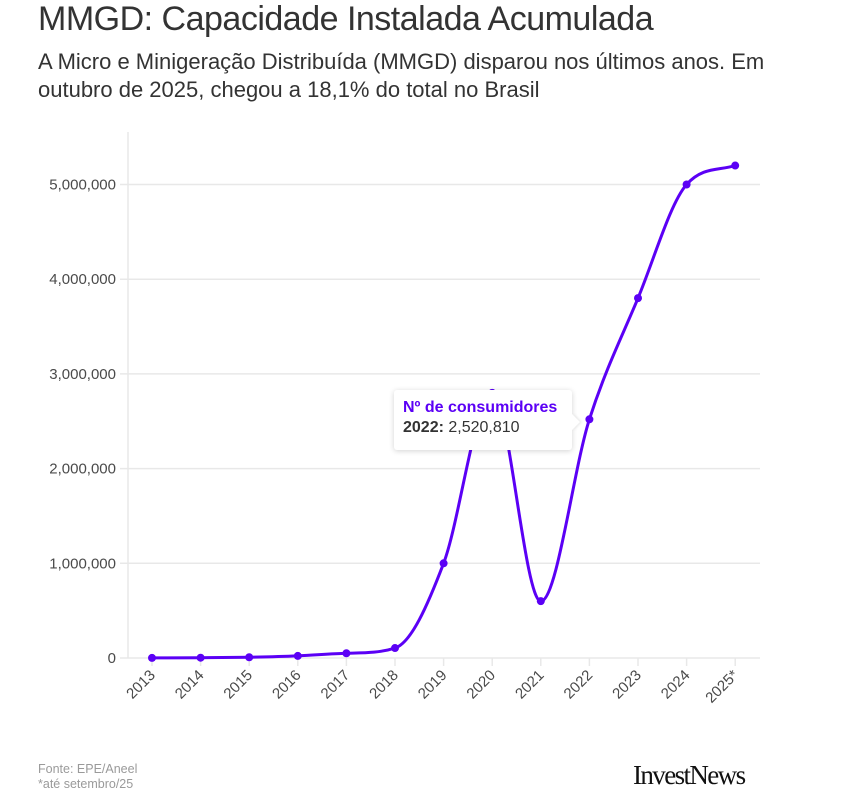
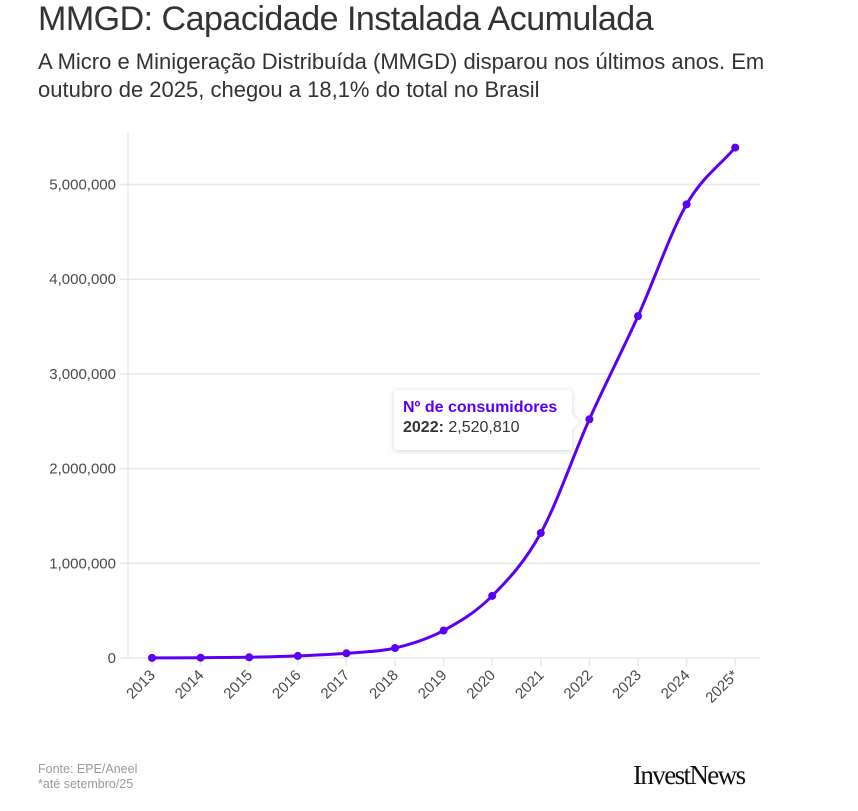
2019: 1000000 -> 300000
2020: 2800000 -> 700000
2021: 600000 -> 1300000
2023: 3800000 -> 3600000
2024: 5000000 -> 4800000
2025*: 5200000 -> 5400000
